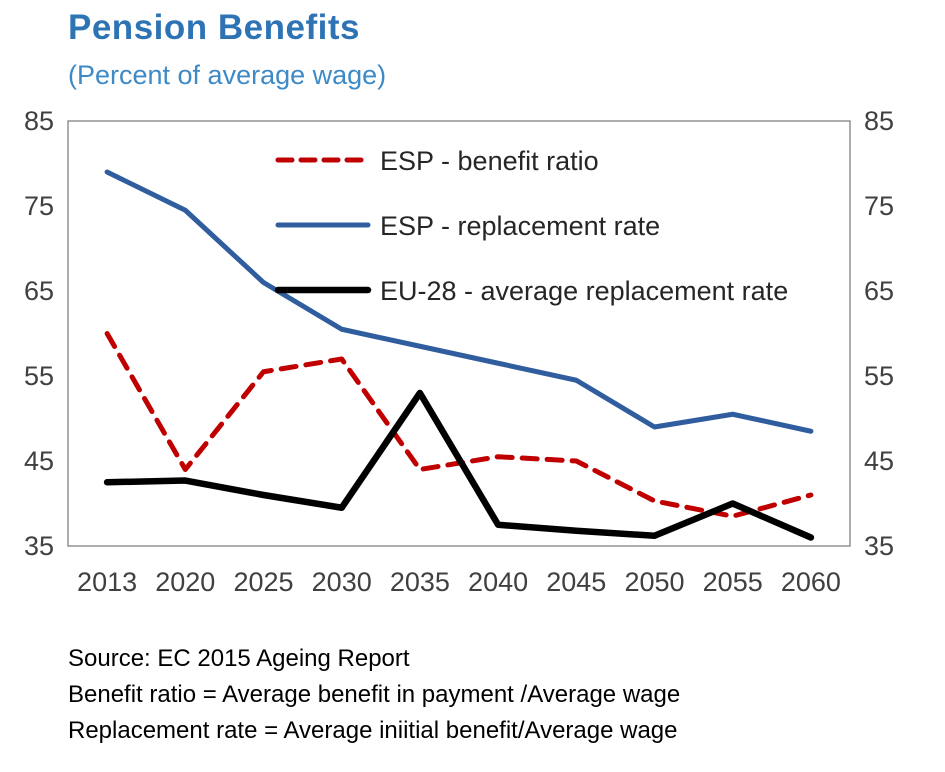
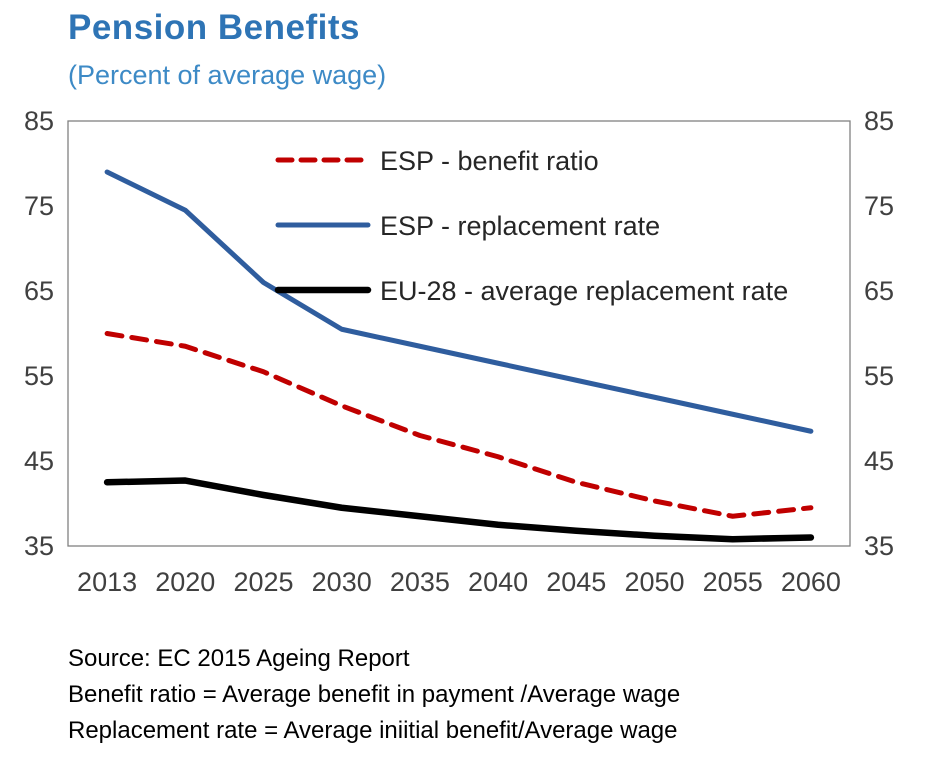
ESP - benefit ratio/2020: 44 -> 58
ESP - benefit ratio/2030: 57 -> 52
ESP - benefit ratio/2035: 44 -> 48
EU-28 - average replacement rate/2035: 53 -> 38
ESP - benefit ratio/2045: 45 -> 42
ESP - replacement rate/2050: 49 -> 52
EU-28 - average replacement rate/2055: 40 -> 36
ESP - benefit ratio/2060: 41 -> 40
